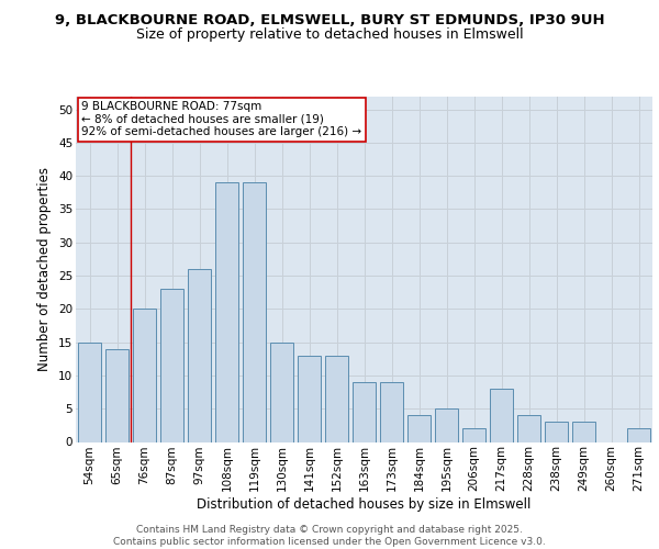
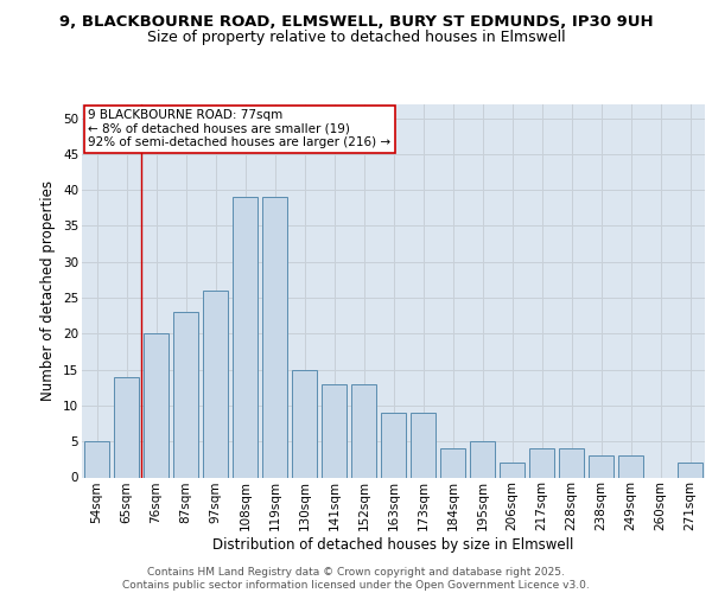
54sqm: 15 -> 5
217sqm: 8 -> 4
